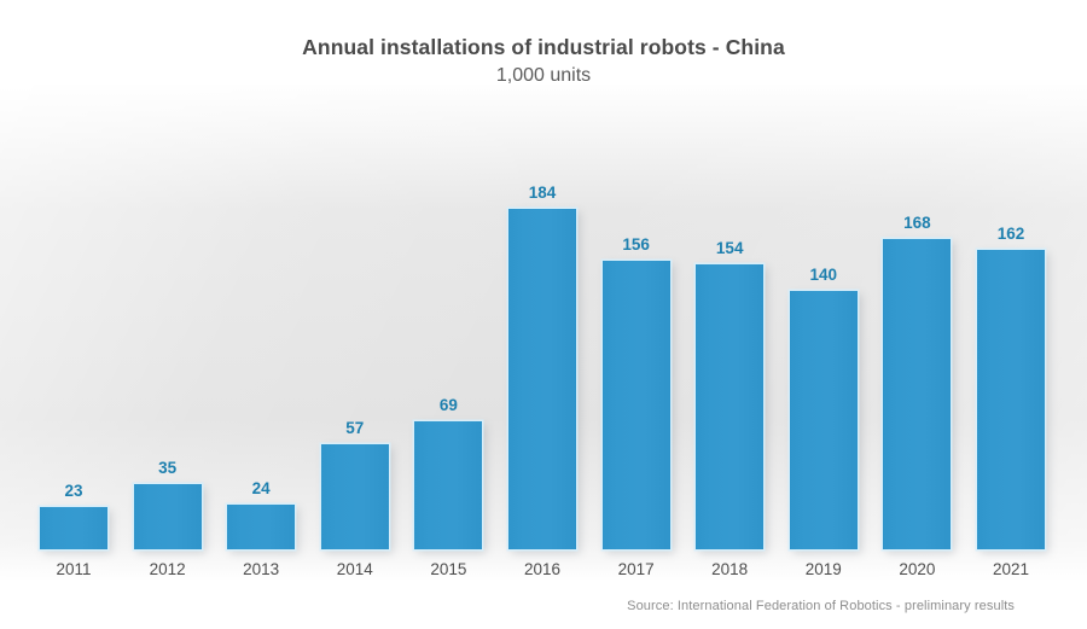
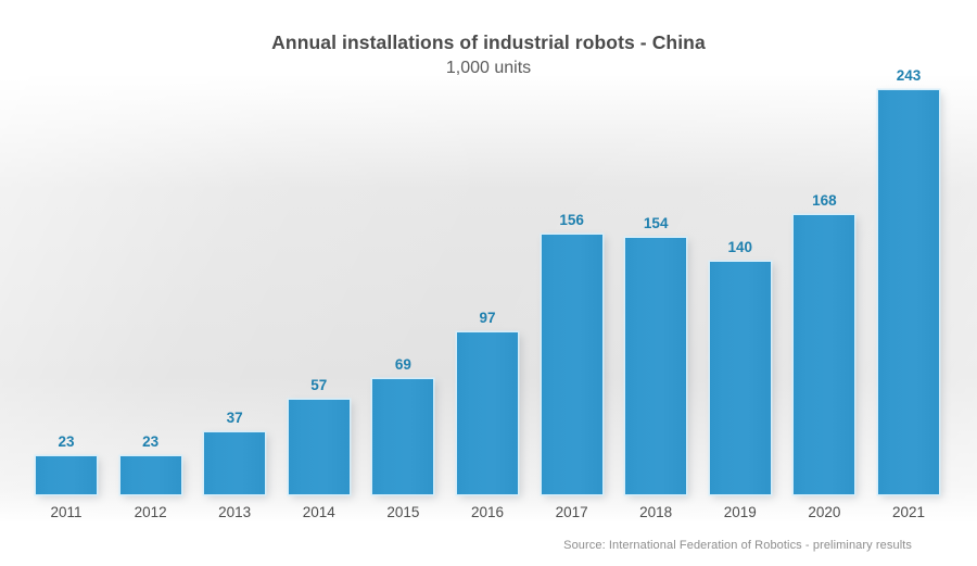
2012: 35 -> 23
2013: 24 -> 37
2016: 184 -> 97
2021: 162 -> 243
